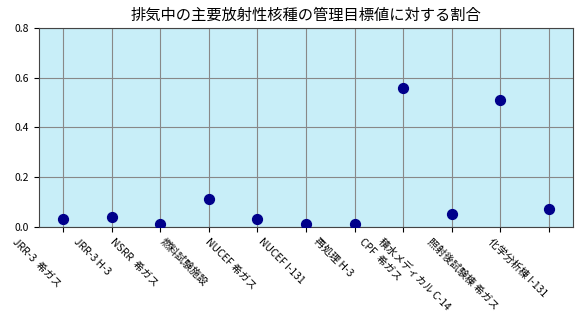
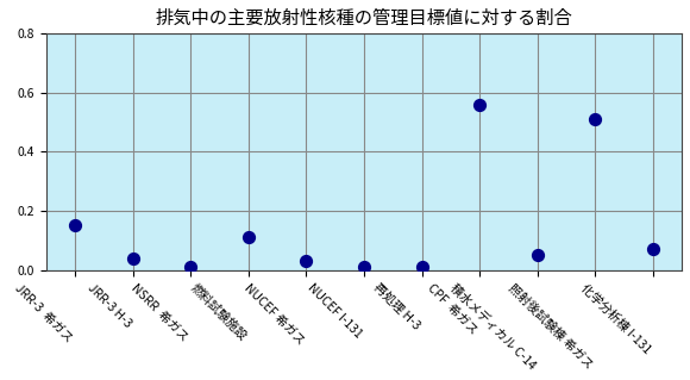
JRR-3 希ガス: 0.03 -> 0.15
